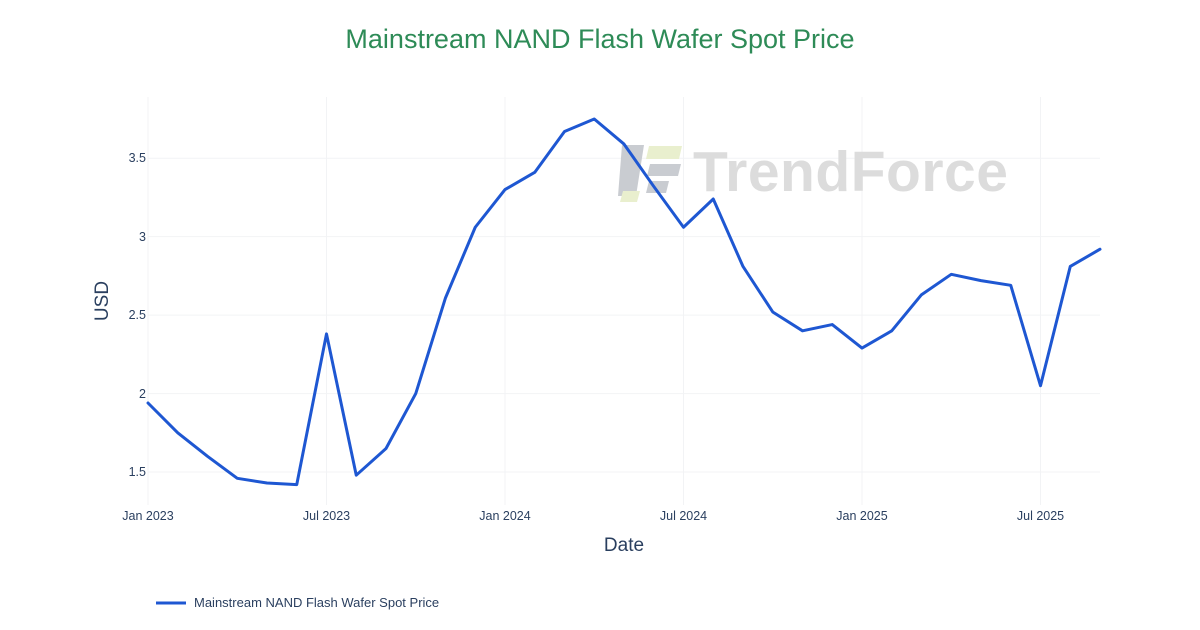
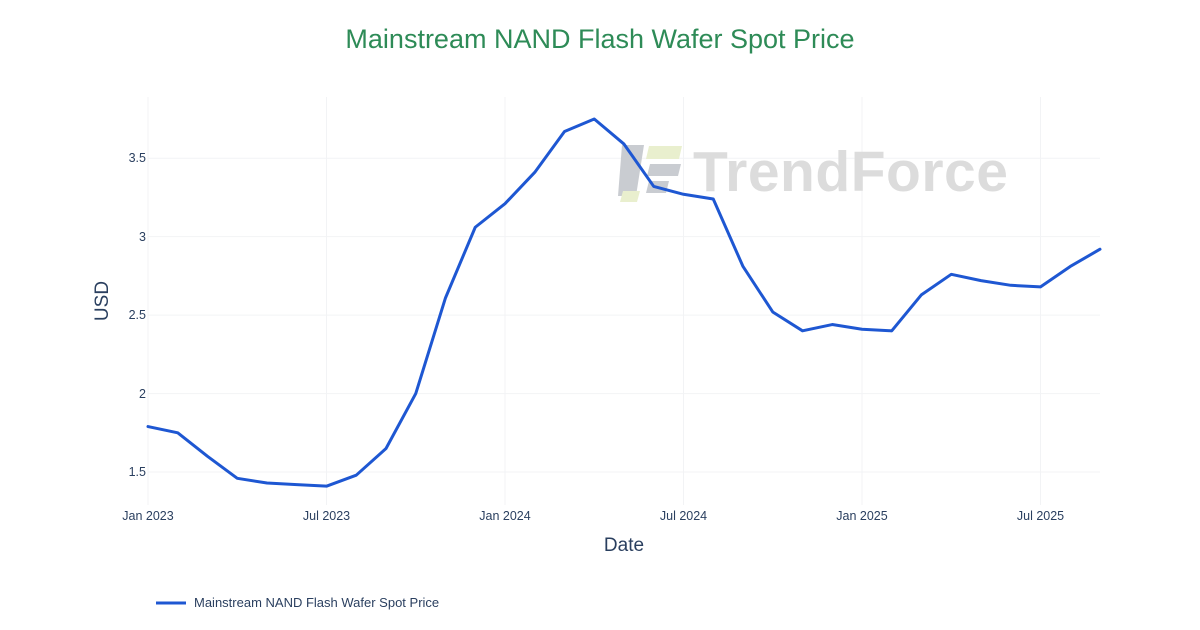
Jan 2023: 1.94 -> 1.79
Jul 2023: 2.38 -> 1.41
Jan 2024: 3.30 -> 3.21
Jul 2024: 3.06 -> 3.27
Jan 2025: 2.29 -> 2.41
Jul 2025: 2.05 -> 2.68
